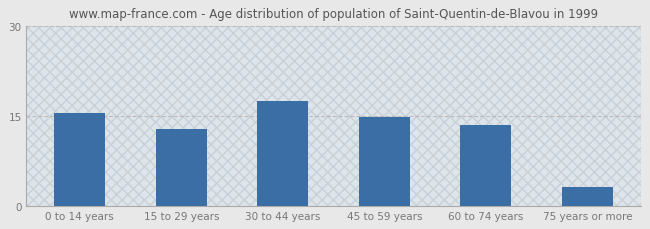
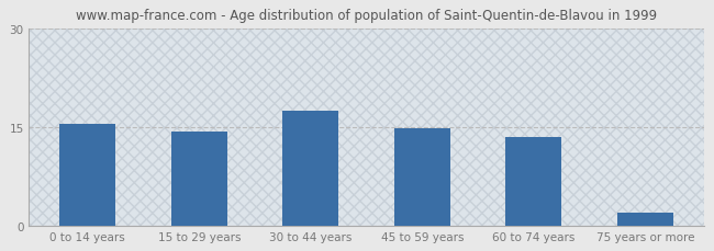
15 to 29 years: 12.8 -> 14.3
75 years or more: 3.2 -> 2.0
